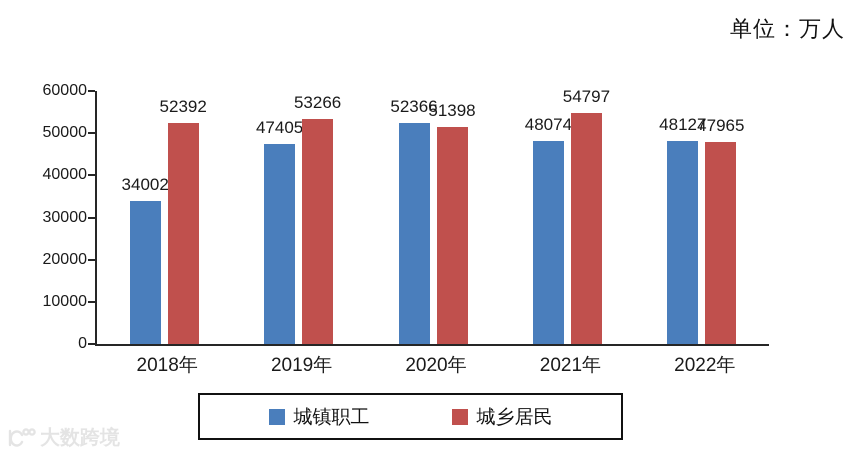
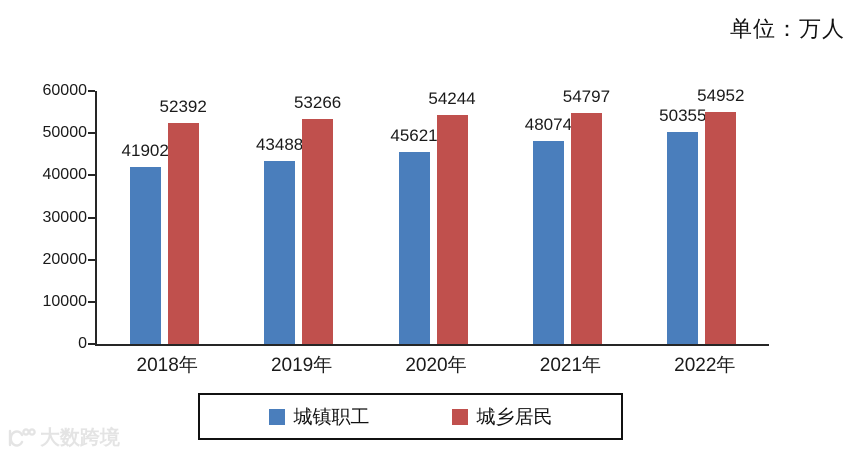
城镇职工/2018年: 34002 -> 41902
城镇职工/2019年: 47405 -> 43488
城镇职工/2020年: 52366 -> 45621
城乡居民/2020年: 51398 -> 54244
城镇职工/2022年: 48127 -> 50355
城乡居民/2022年: 47965 -> 54952
